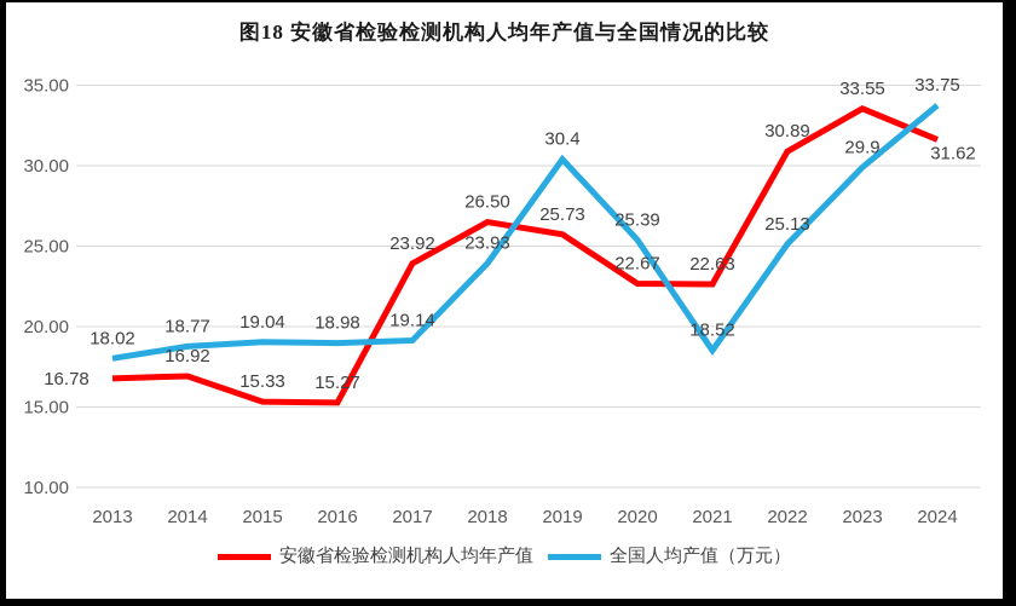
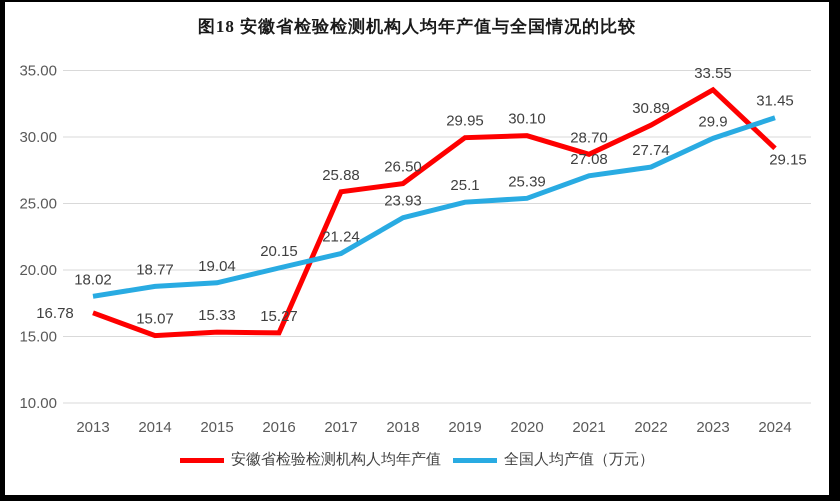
安徽省检验检测机构人均年产值/2014: 16.92 -> 15.07
全国人均产值（万元）/2016: 18.98 -> 20.15
安徽省检验检测机构人均年产值/2017: 23.92 -> 25.88
全国人均产值（万元）/2017: 19.14 -> 21.24
安徽省检验检测机构人均年产值/2019: 25.73 -> 29.95
全国人均产值（万元）/2019: 30.4 -> 25.1
安徽省检验检测机构人均年产值/2020: 22.67 -> 30.10
安徽省检验检测机构人均年产值/2021: 22.63 -> 28.70
全国人均产值（万元）/2021: 18.52 -> 27.08
全国人均产值（万元）/2022: 25.13 -> 27.74
安徽省检验检测机构人均年产值/2024: 31.62 -> 29.15
全国人均产值（万元）/2024: 33.75 -> 31.45
